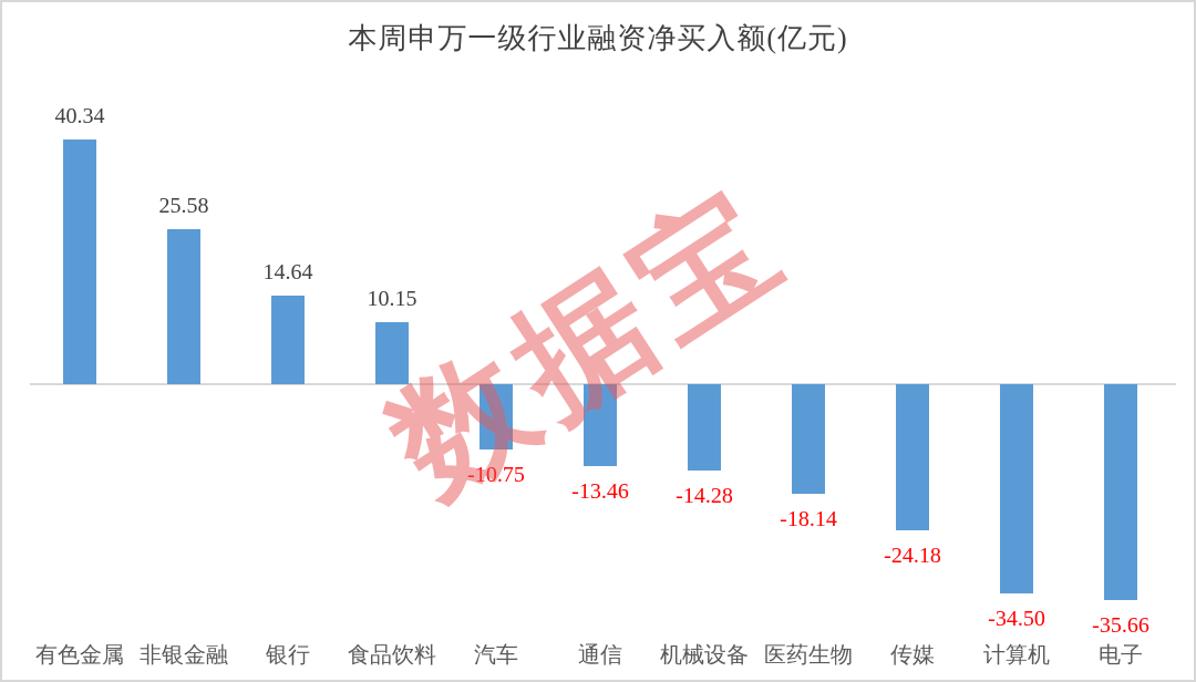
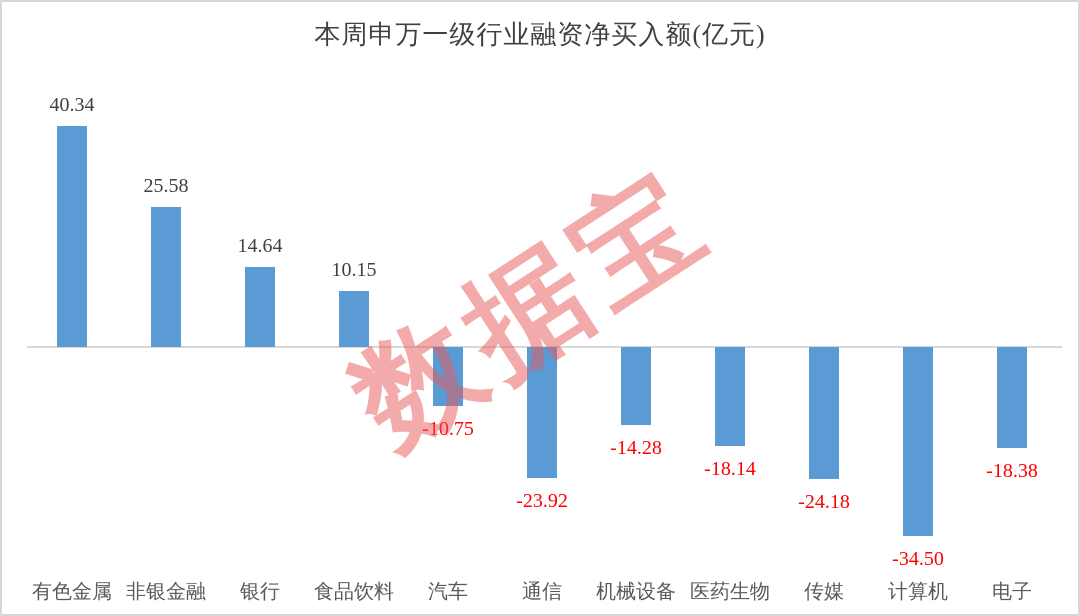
通信: -13.46 -> -23.92
电子: -35.66 -> -18.38
